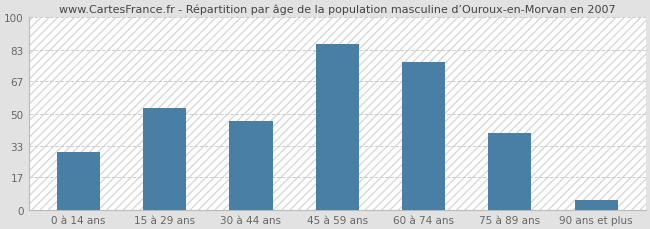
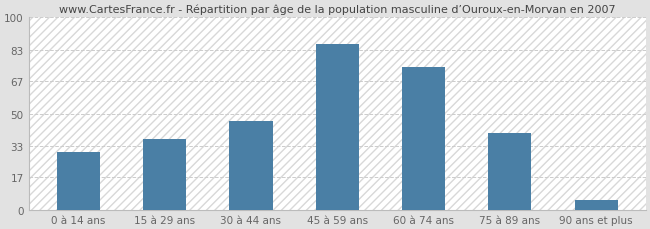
15 à 29 ans: 53 -> 37
60 à 74 ans: 77 -> 74
